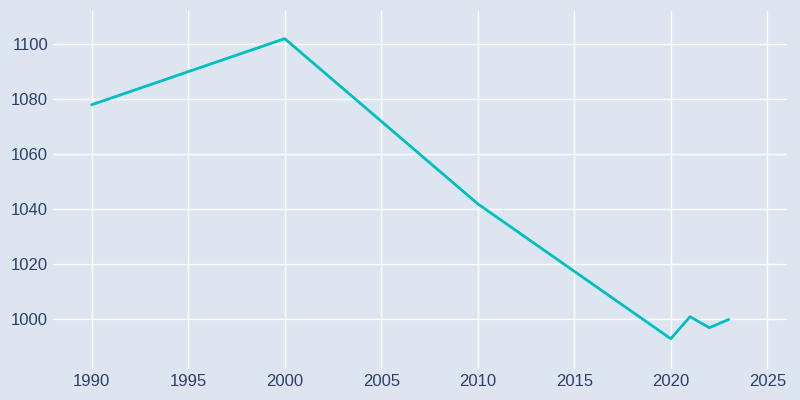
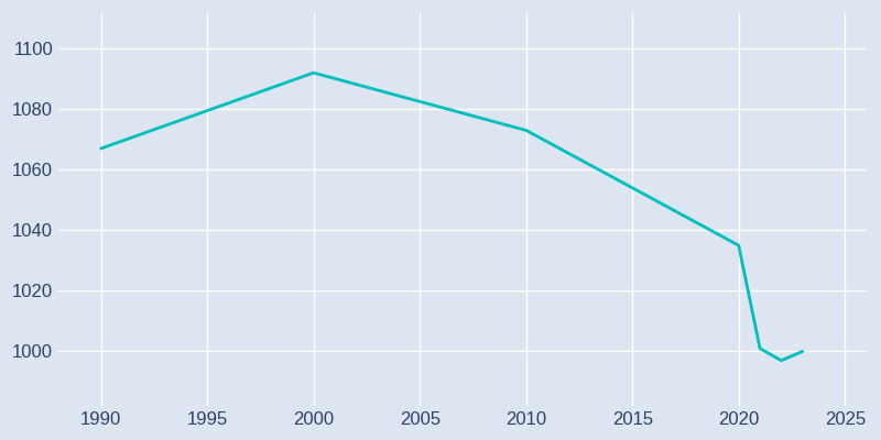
1990: 1078 -> 1067
2000: 1102 -> 1092
2010: 1042 -> 1073
2020: 993 -> 1035
